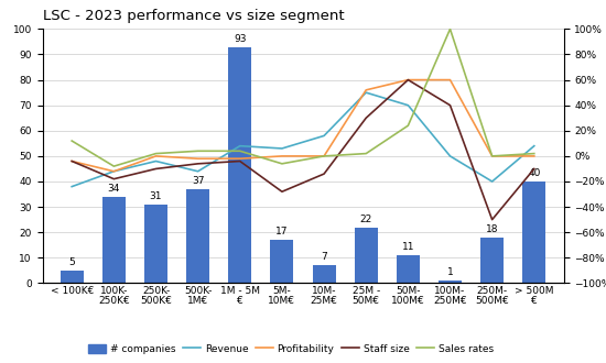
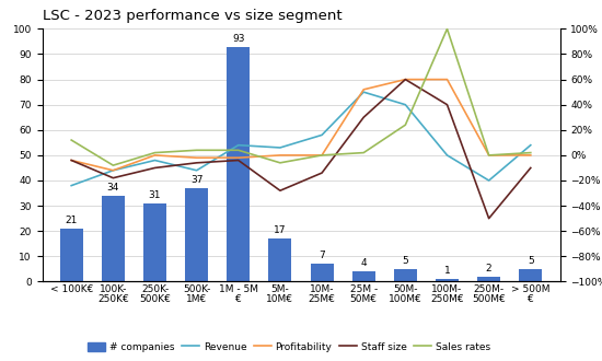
# companies/< 100K€: 5 -> 21
# companies/25M - 50M€: 22 -> 4
# companies/50M- 100M€: 11 -> 5
# companies/250M- 500M€: 18 -> 2
# companies/> 500M €: 40 -> 5
